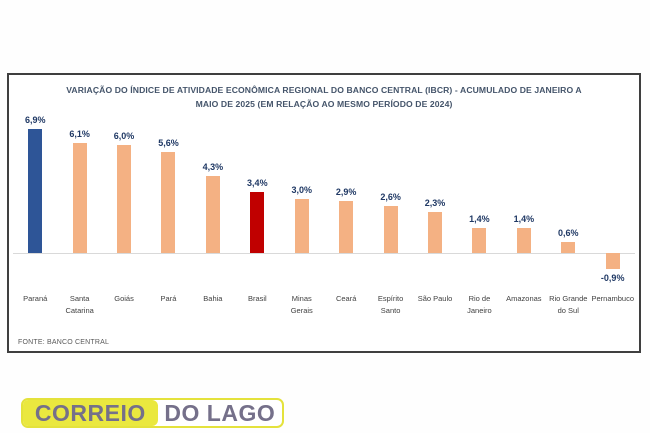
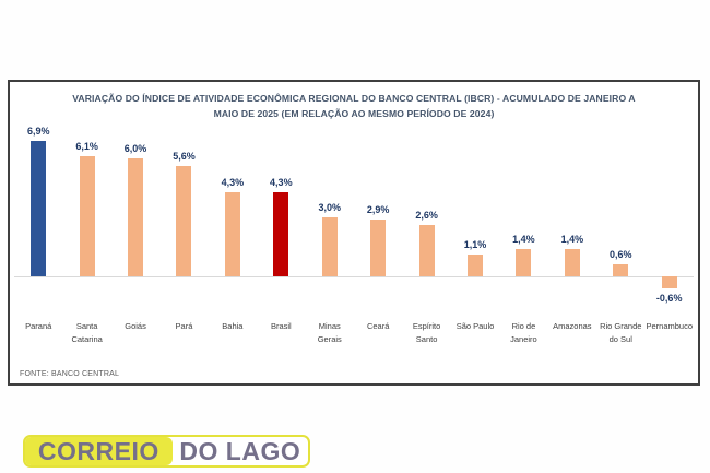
Brasil: 3,4% -> 4,3%
São Paulo: 2,3% -> 1,1%
Pernambuco: -0,9% -> -0,6%
